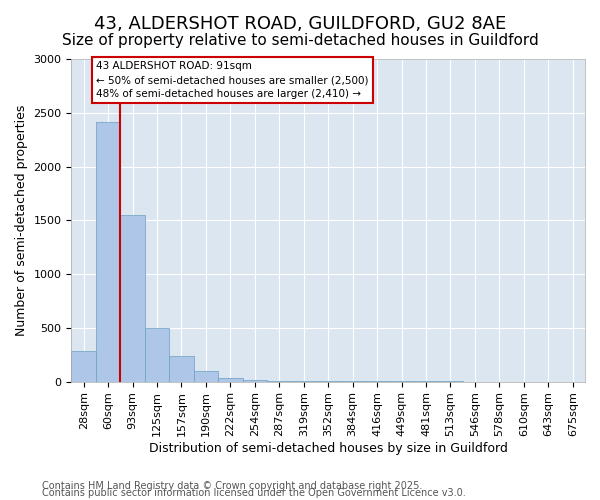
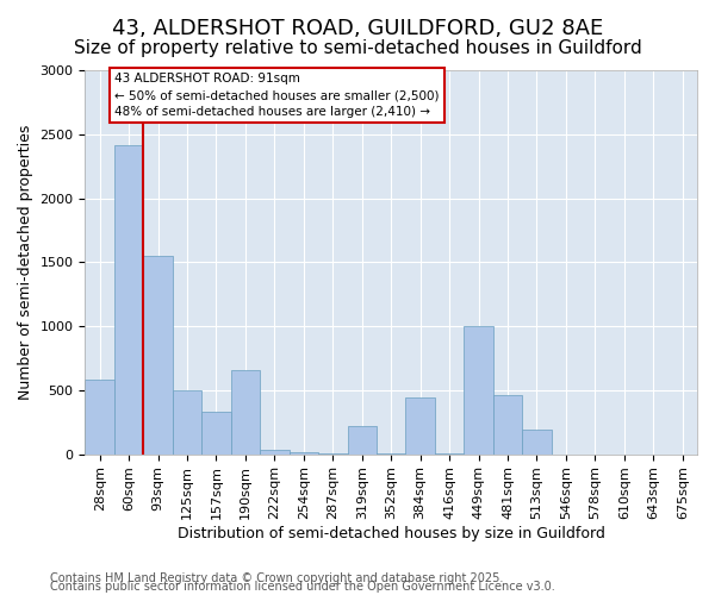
28sqm: 280 -> 580
157sqm: 240 -> 330
190sqm: 100 -> 660
319sqm: 0 -> 220
384sqm: 0 -> 440
449sqm: 0 -> 1000
481sqm: 0 -> 460
513sqm: 0 -> 190
